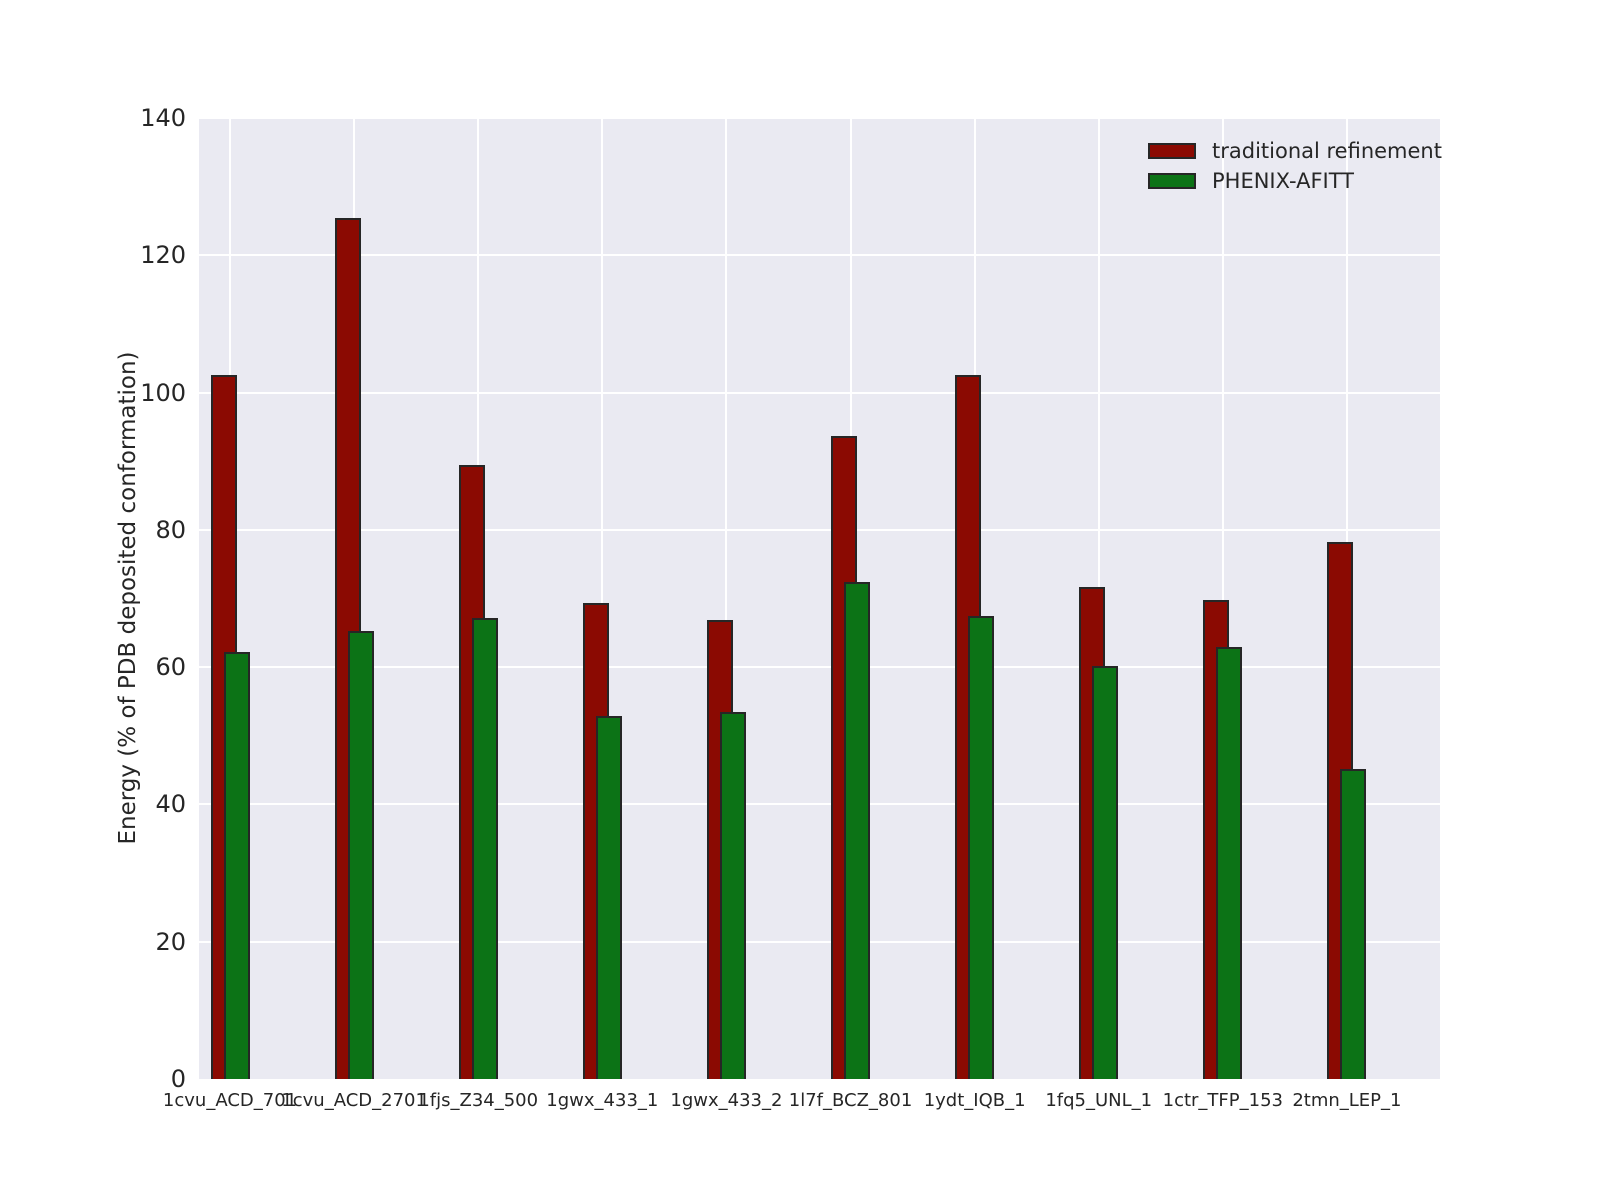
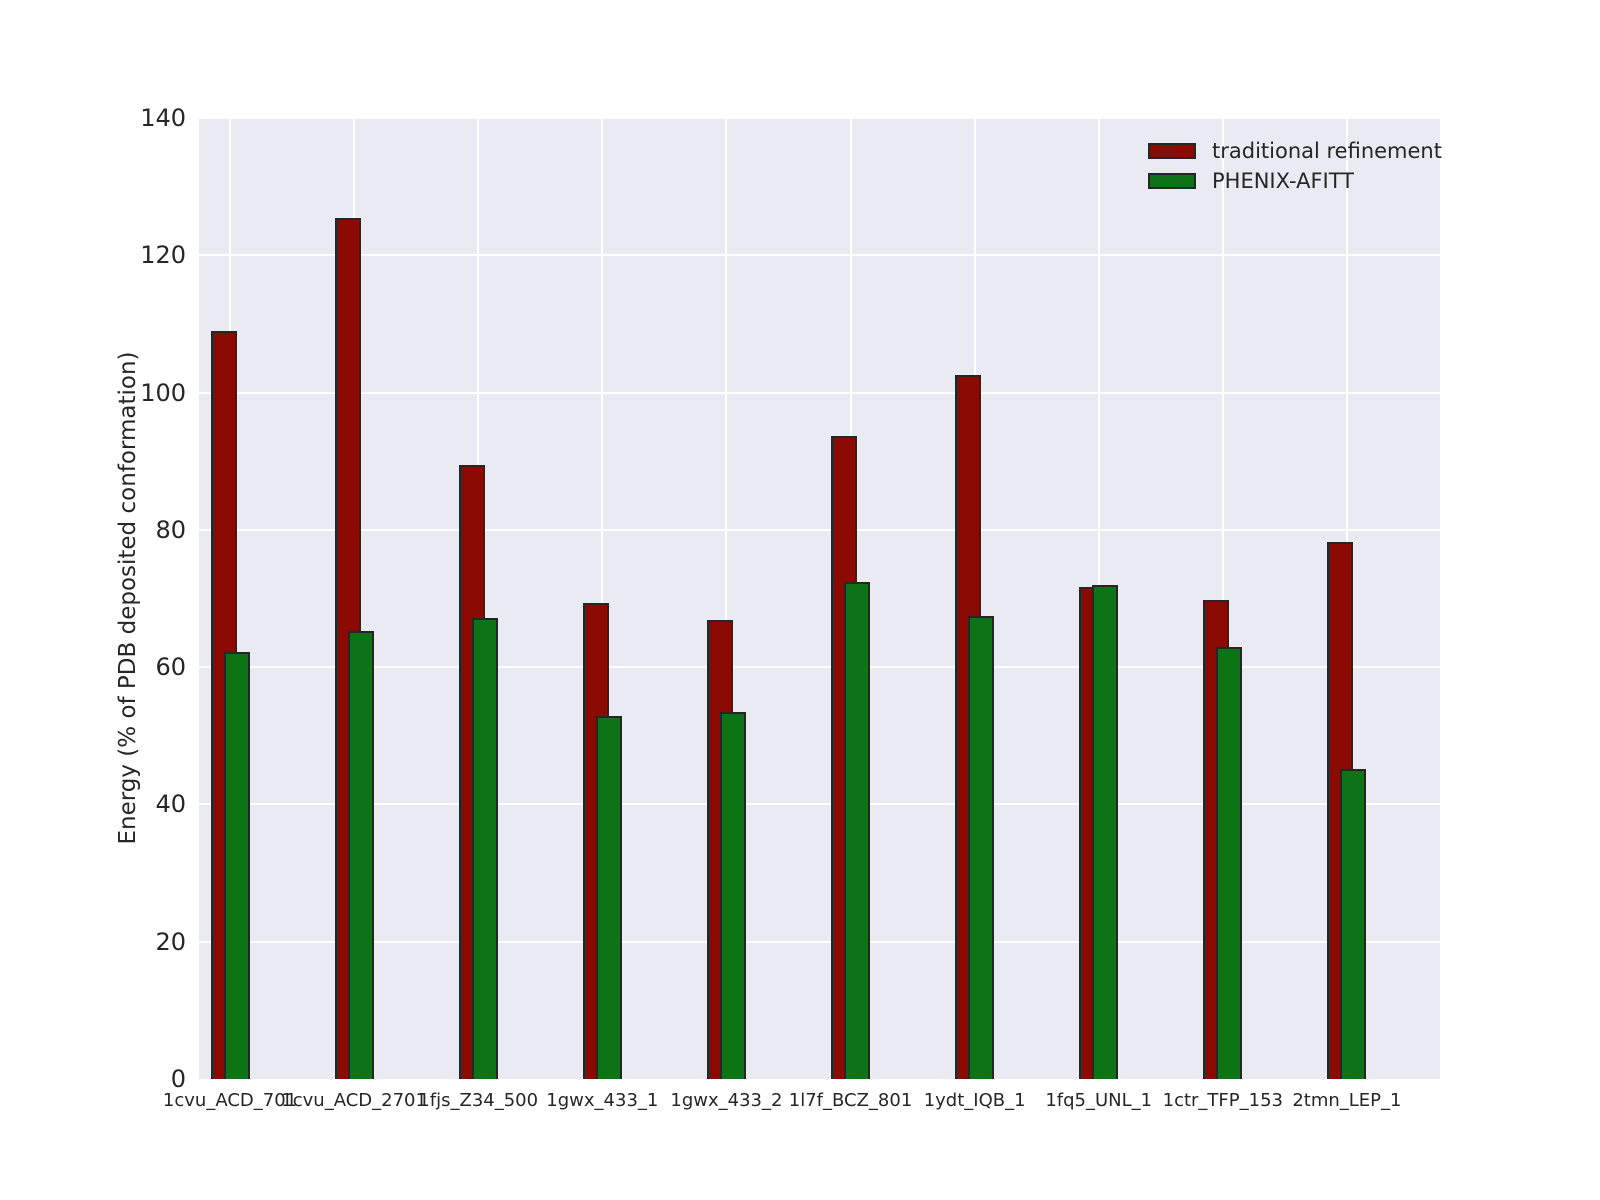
traditional refinement/1cvu_ACD_701: 102 -> 109
PHENIX-AFITT/1fq5_UNL_1: 60 -> 72
